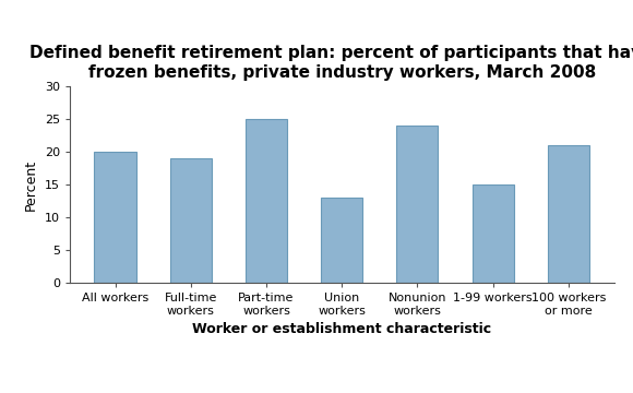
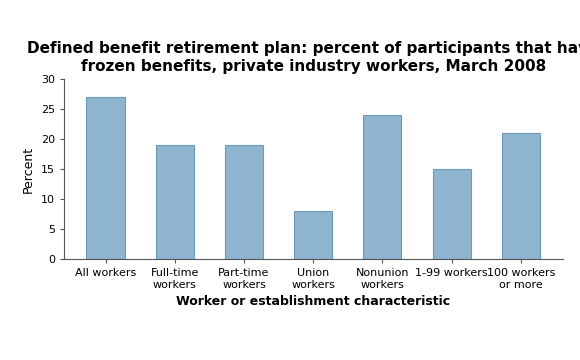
All workers: 20 -> 27
Part-time workers: 25 -> 19
Union workers: 13 -> 8
